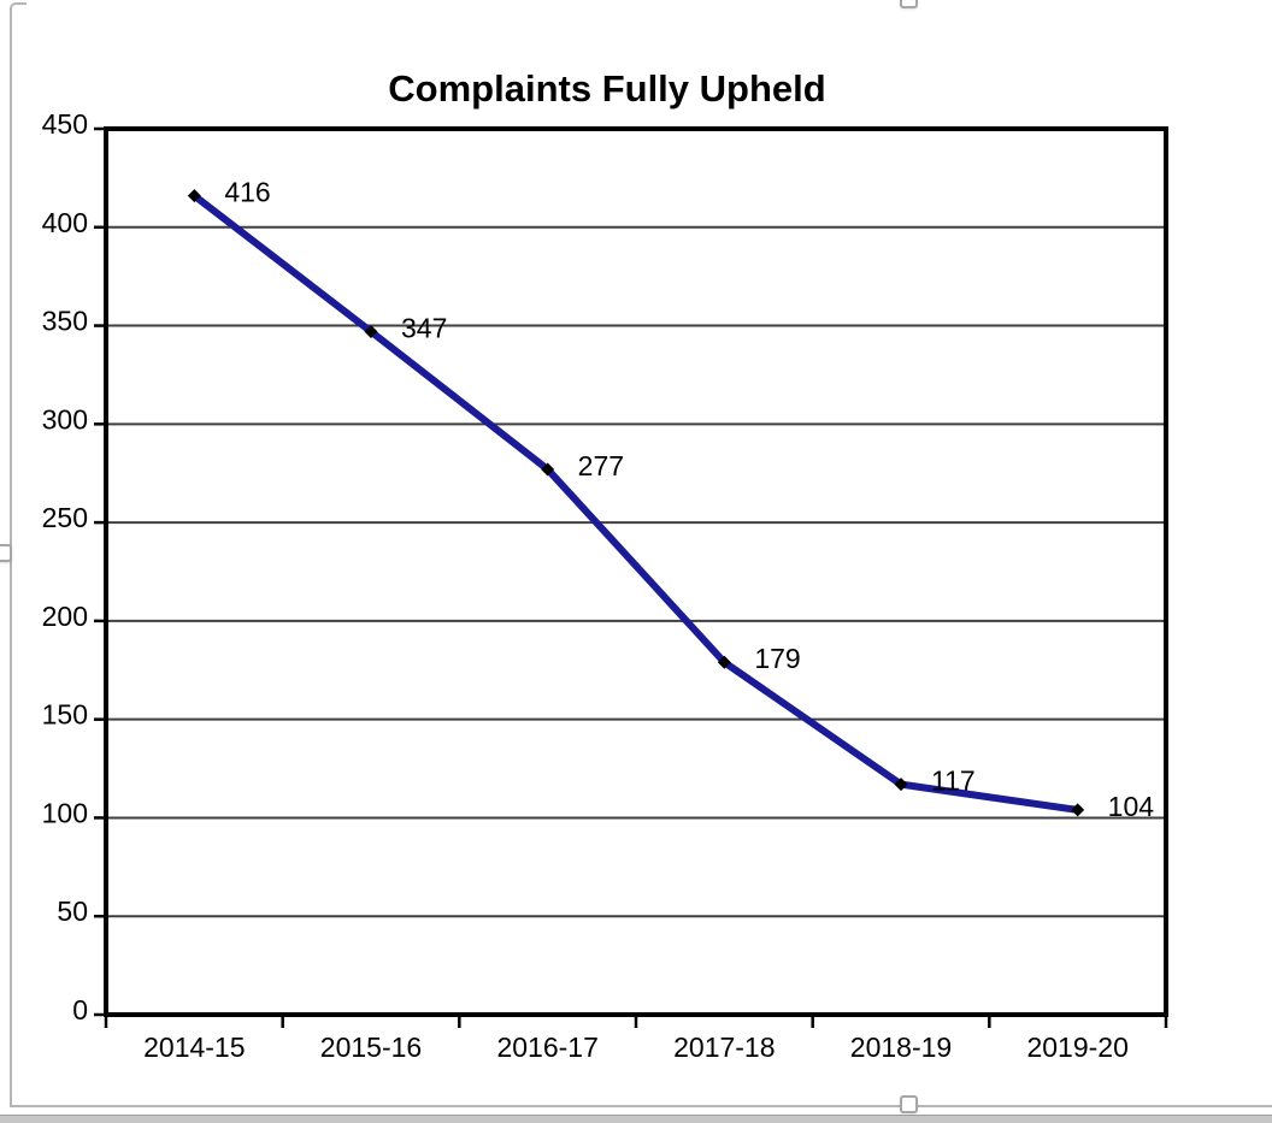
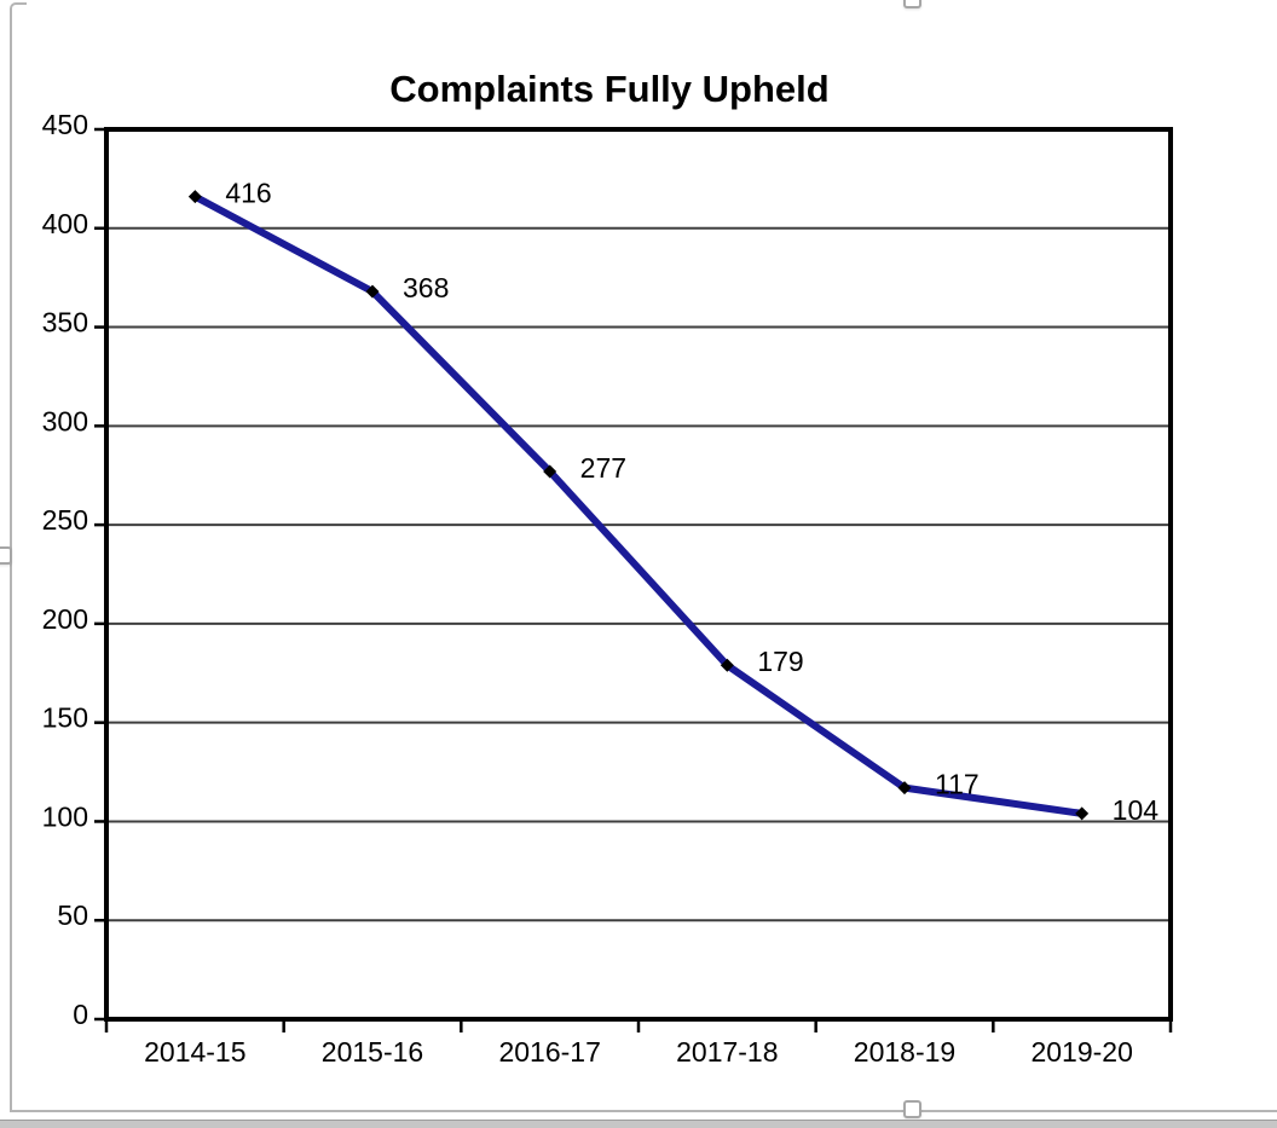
2015-16: 347 -> 368
